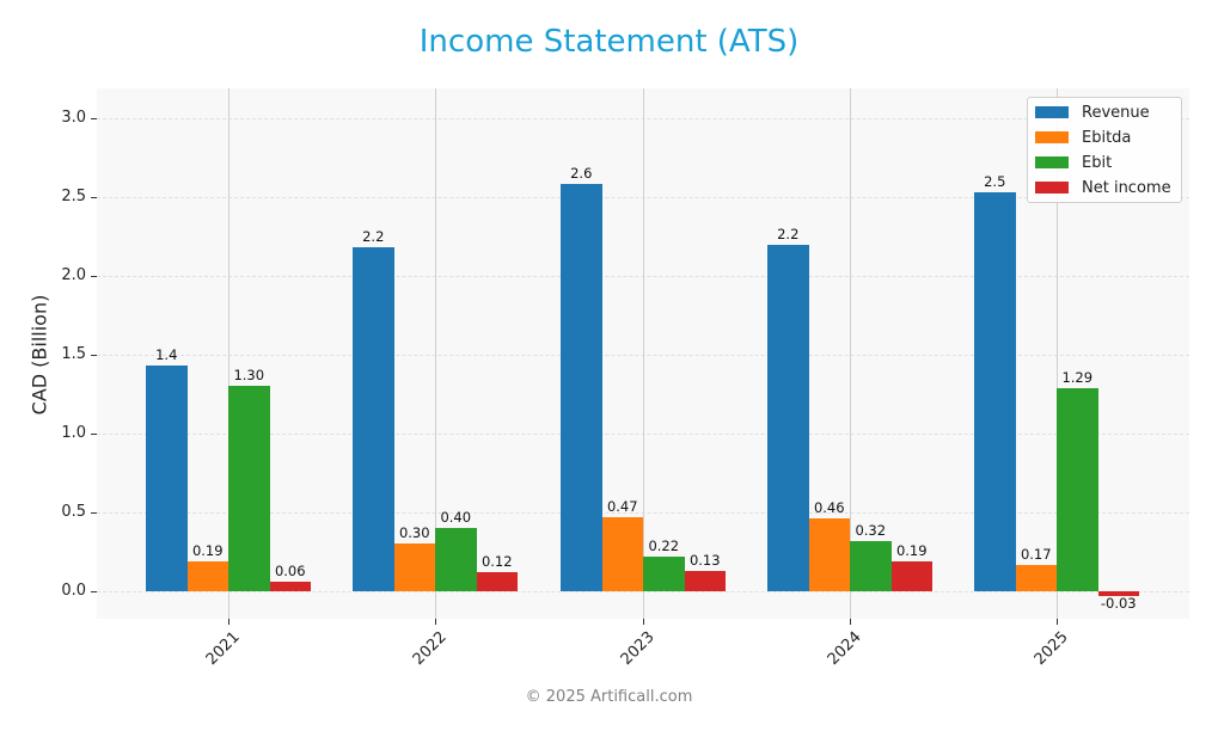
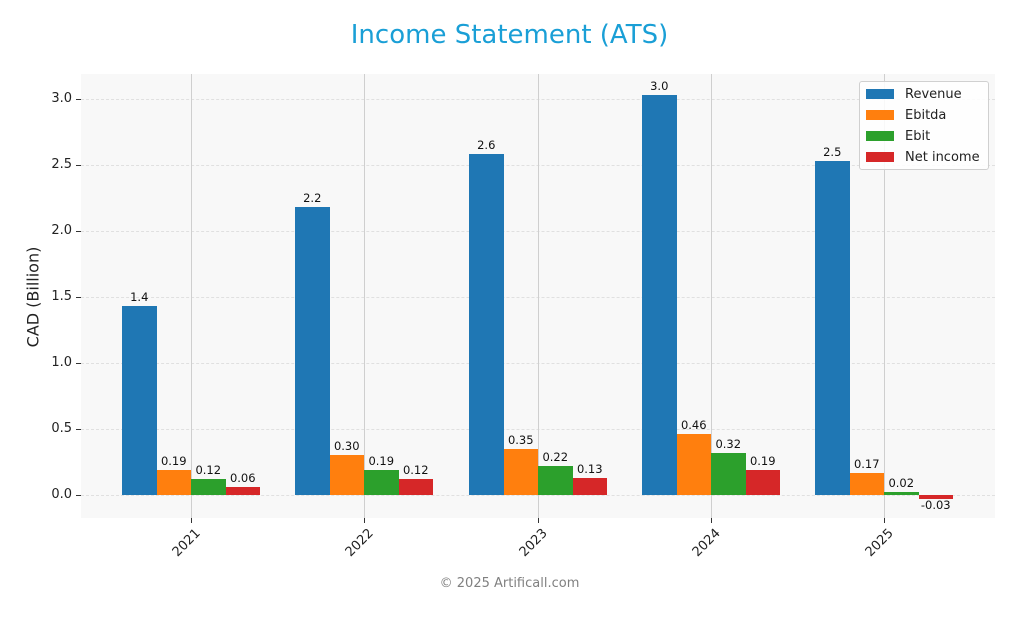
Ebit/2021: 1.30 -> 0.12
Ebit/2022: 0.40 -> 0.19
Ebitda/2023: 0.47 -> 0.35
Revenue/2024: 2.2 -> 3.0
Ebit/2025: 1.29 -> 0.02
